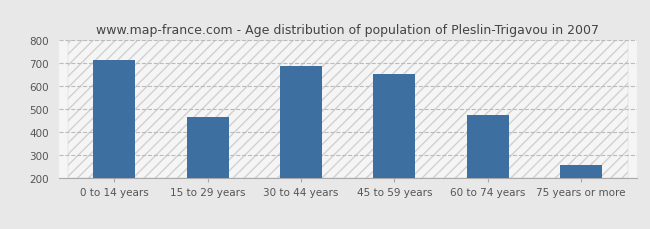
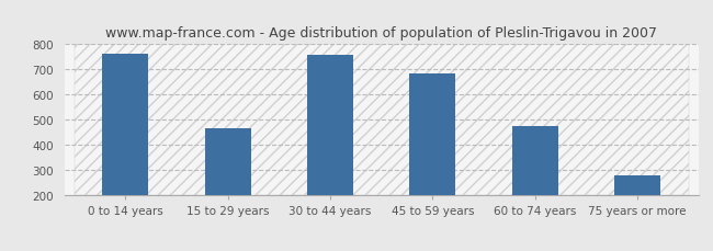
0 to 14 years: 715 -> 762
30 to 44 years: 690 -> 758
45 to 59 years: 655 -> 683
75 years or more: 260 -> 282
